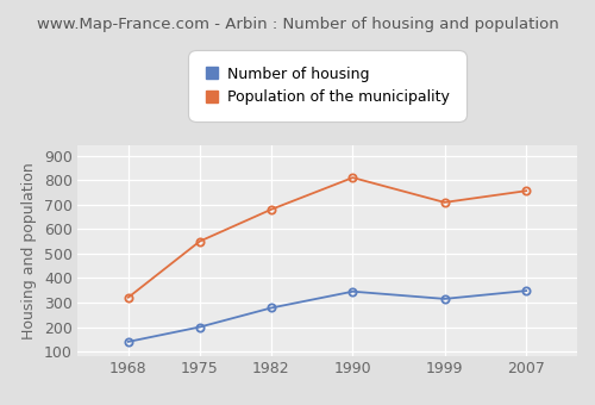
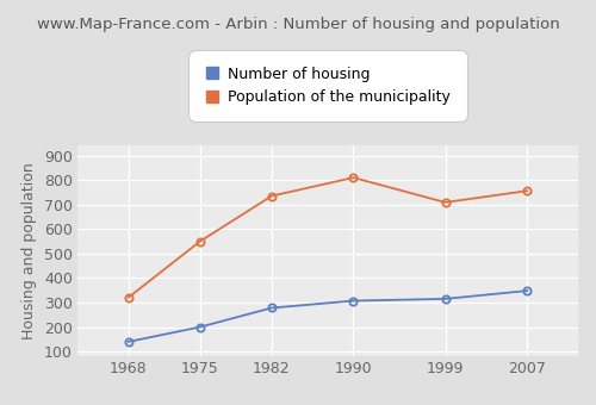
Population of the municipality/1982: 680 -> 735
Number of housing/1990: 345 -> 307
